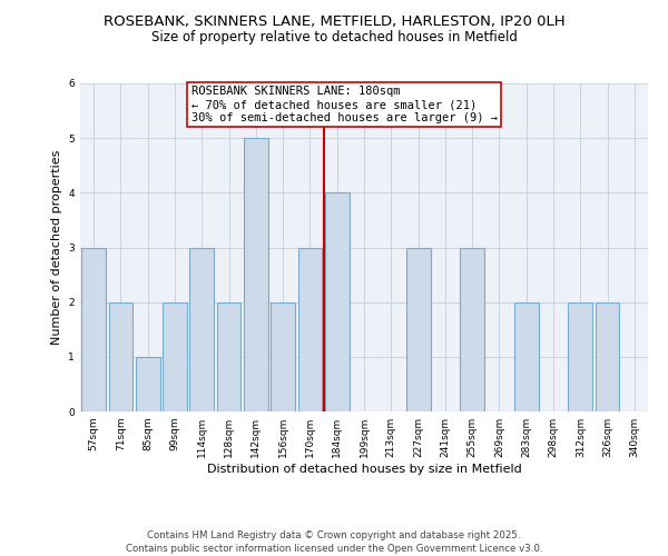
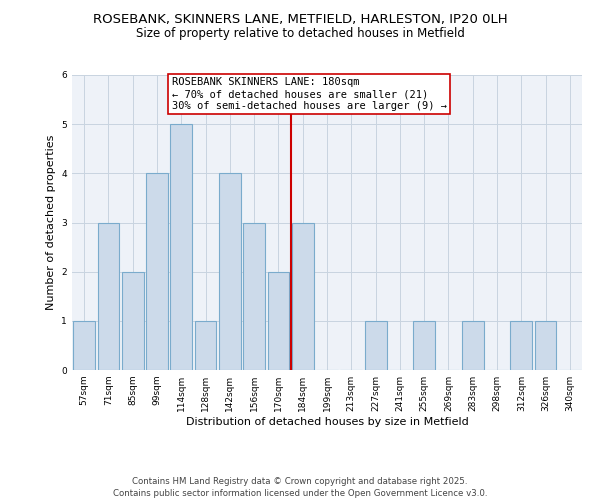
57sqm: 3 -> 1
71sqm: 2 -> 3
85sqm: 1 -> 2
99sqm: 2 -> 4
114sqm: 3 -> 5
128sqm: 2 -> 1
142sqm: 5 -> 4
156sqm: 2 -> 3
170sqm: 3 -> 2
184sqm: 4 -> 3
227sqm: 3 -> 1
255sqm: 3 -> 1
283sqm: 2 -> 1
312sqm: 2 -> 1
326sqm: 2 -> 1
